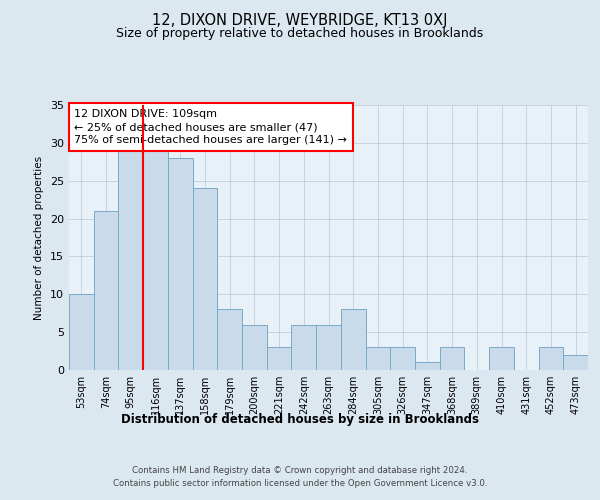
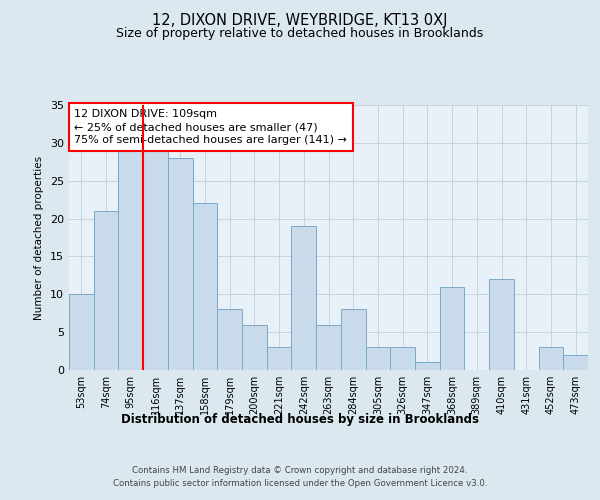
158sqm: 24 -> 22
242sqm: 6 -> 19
368sqm: 3 -> 11
410sqm: 3 -> 12
